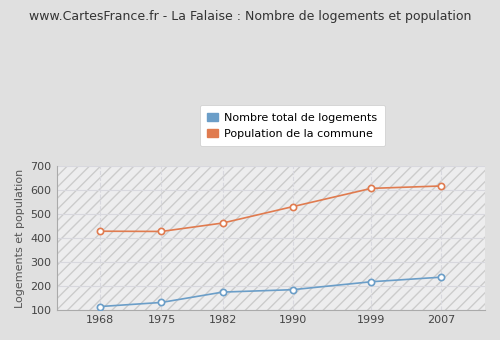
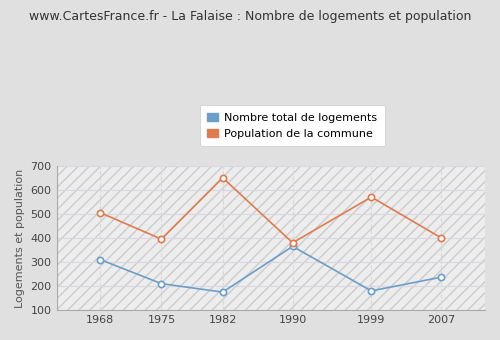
Nombre total de logements/1968: 115 -> 310
Population de la commune/1968: 428 -> 505
Nombre total de logements/1975: 132 -> 210
Population de la commune/1975: 427 -> 395
Population de la commune/1982: 462 -> 650
Nombre total de logements/1990: 185 -> 365
Population de la commune/1990: 530 -> 380
Nombre total de logements/1999: 218 -> 180
Population de la commune/1999: 606 -> 570
Population de la commune/2007: 616 -> 400
